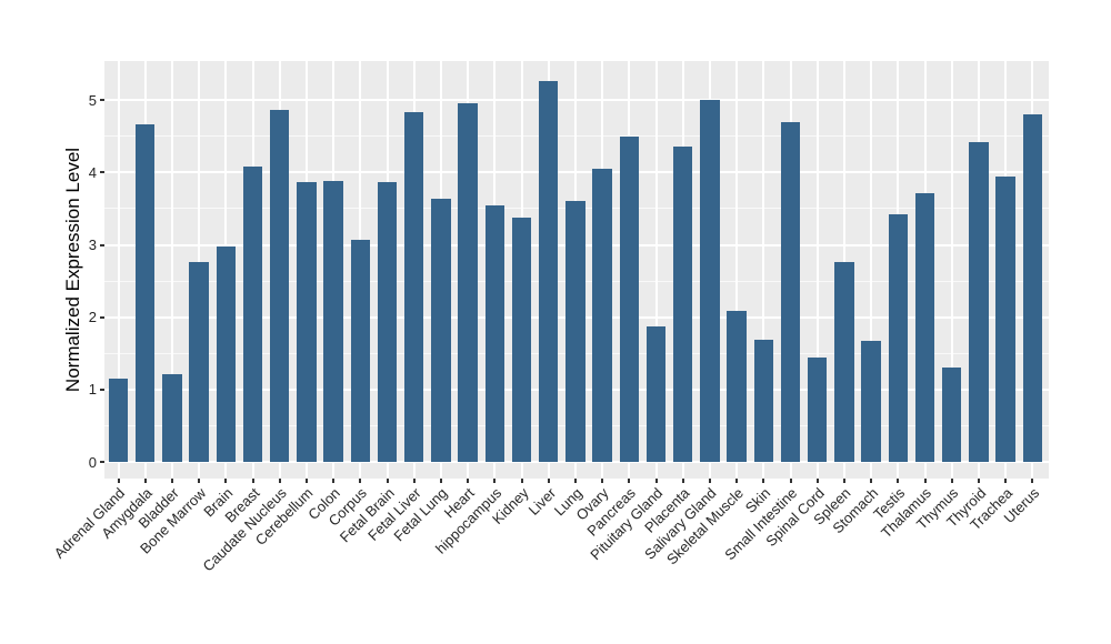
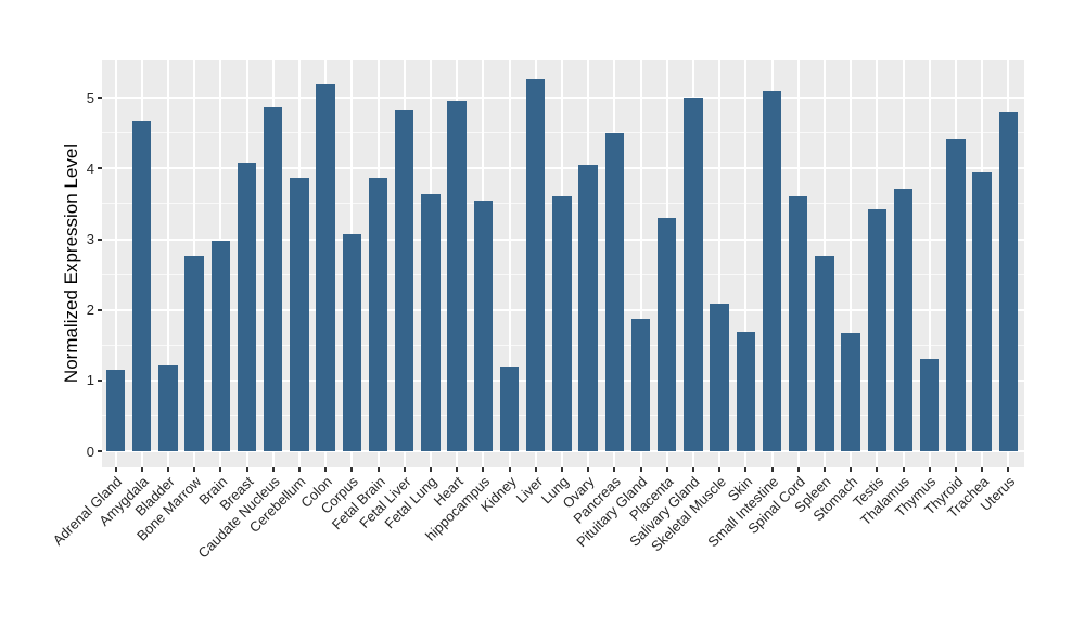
Colon: 3.9 -> 5.2
Kidney: 3.4 -> 1.2
Placenta: 4.4 -> 3.3
Small Intestine: 4.7 -> 5.1
Spinal Cord: 1.4 -> 3.6
